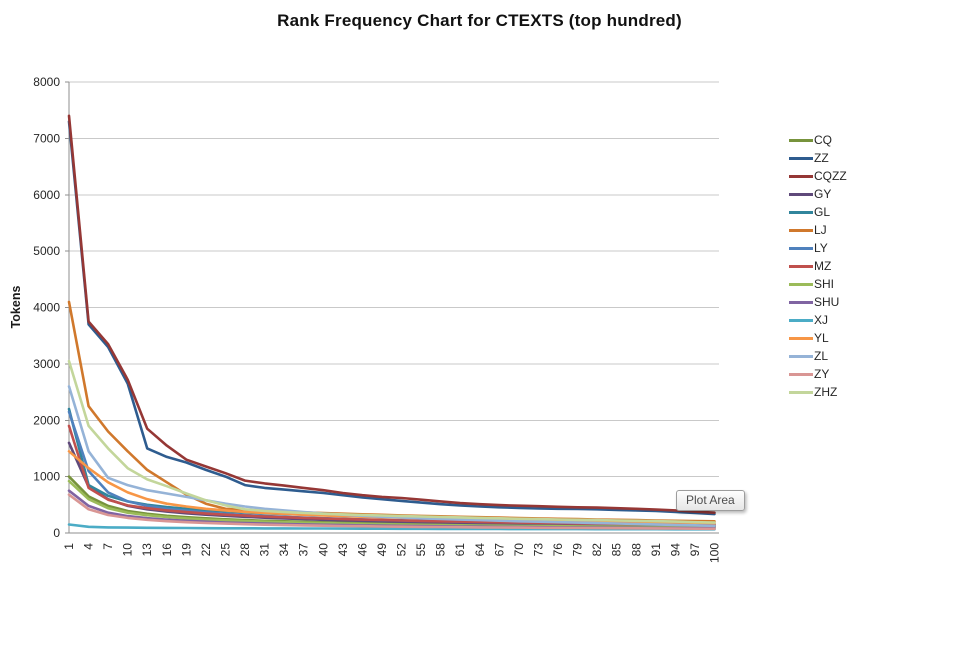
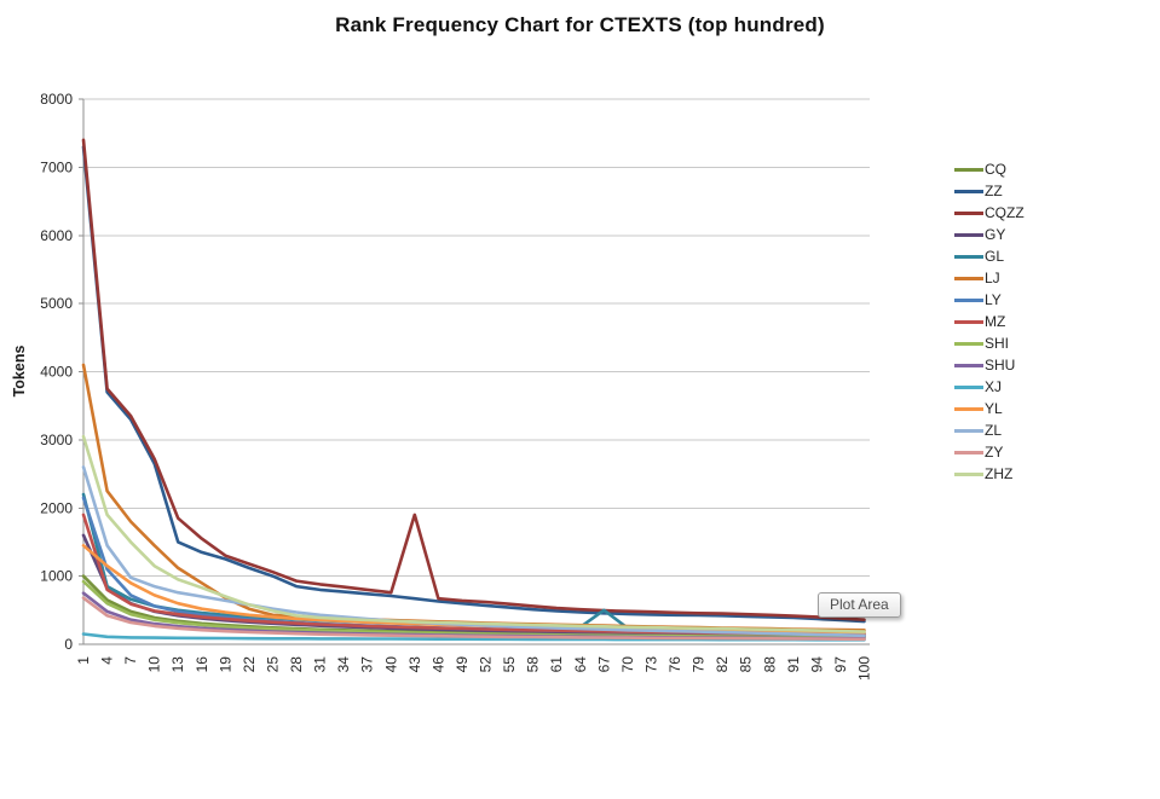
CQZZ/43: 700 -> 1900
GL/67: 200 -> 500
